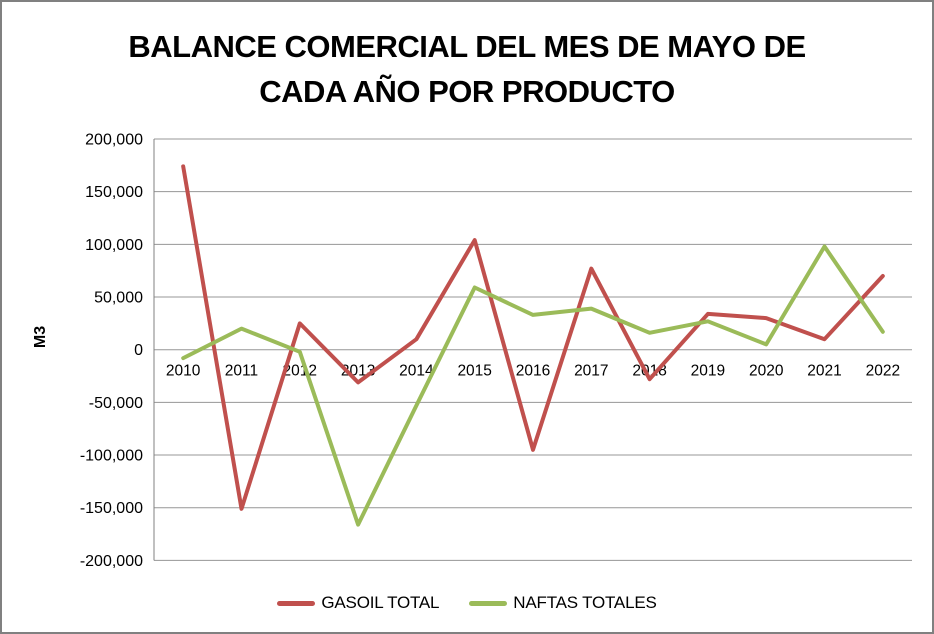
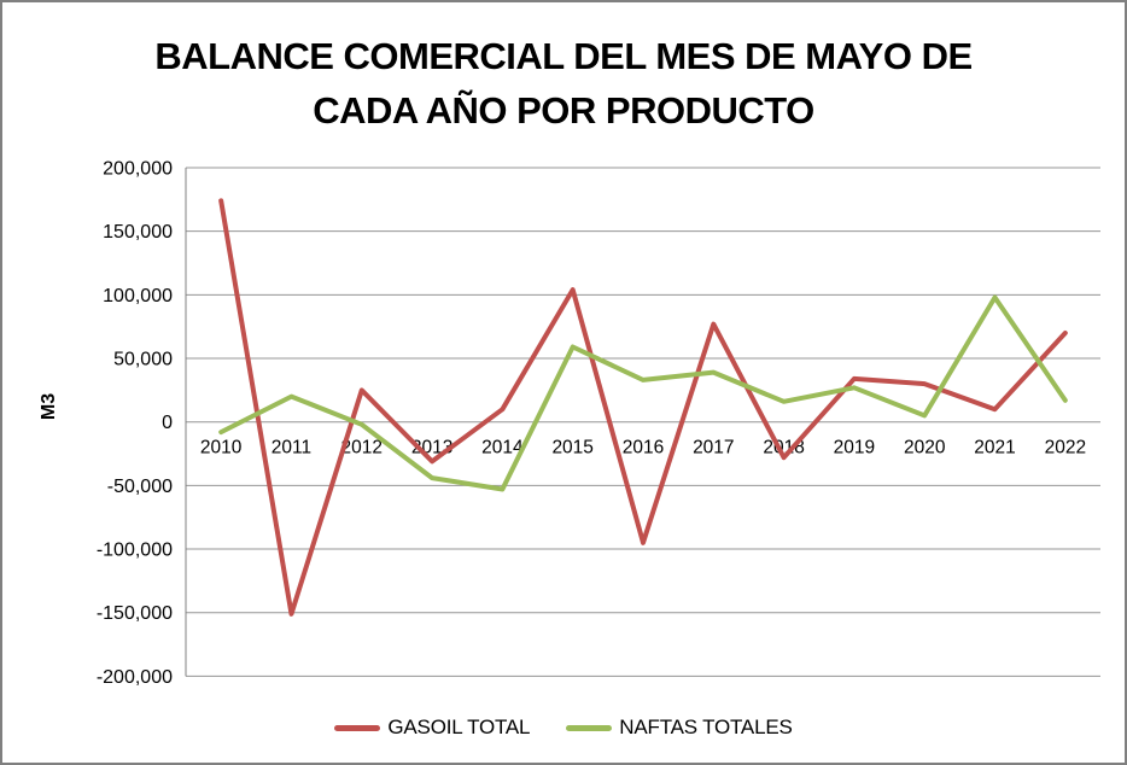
NAFTAS TOTALES/2013: -166000 -> -44000
